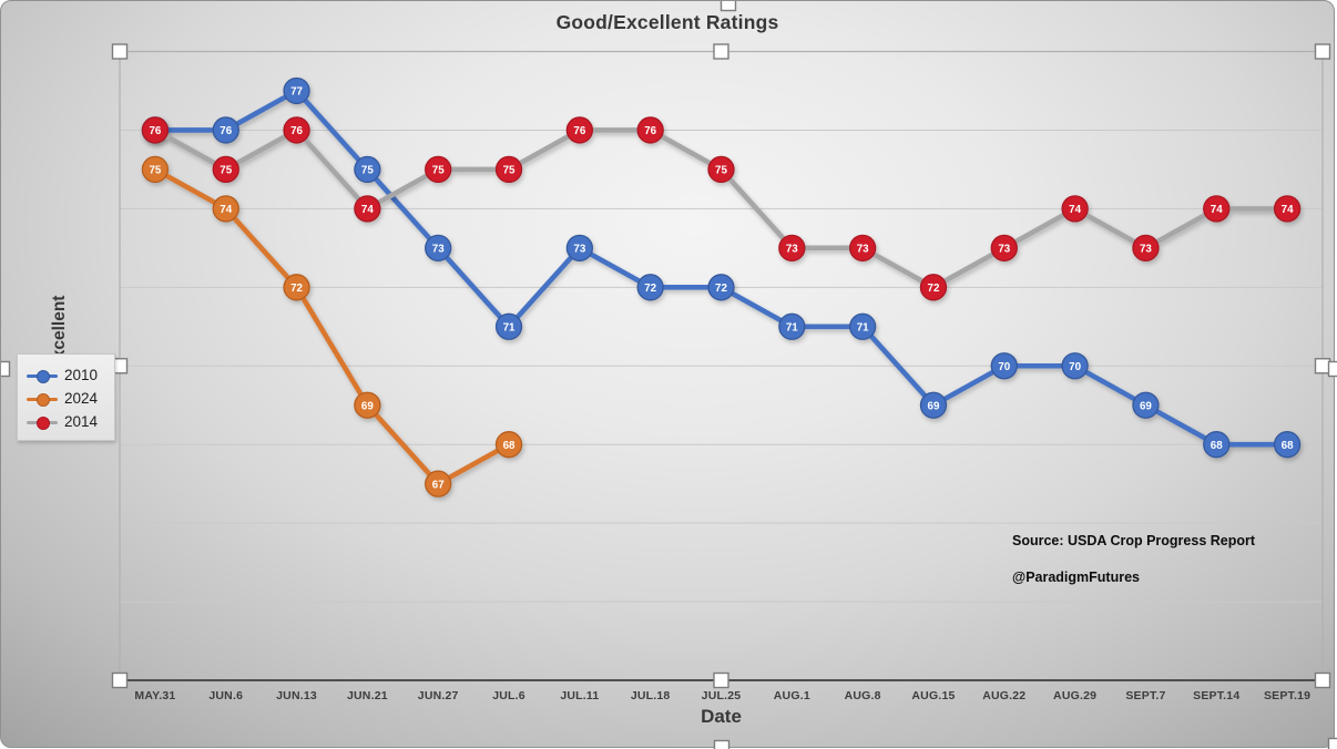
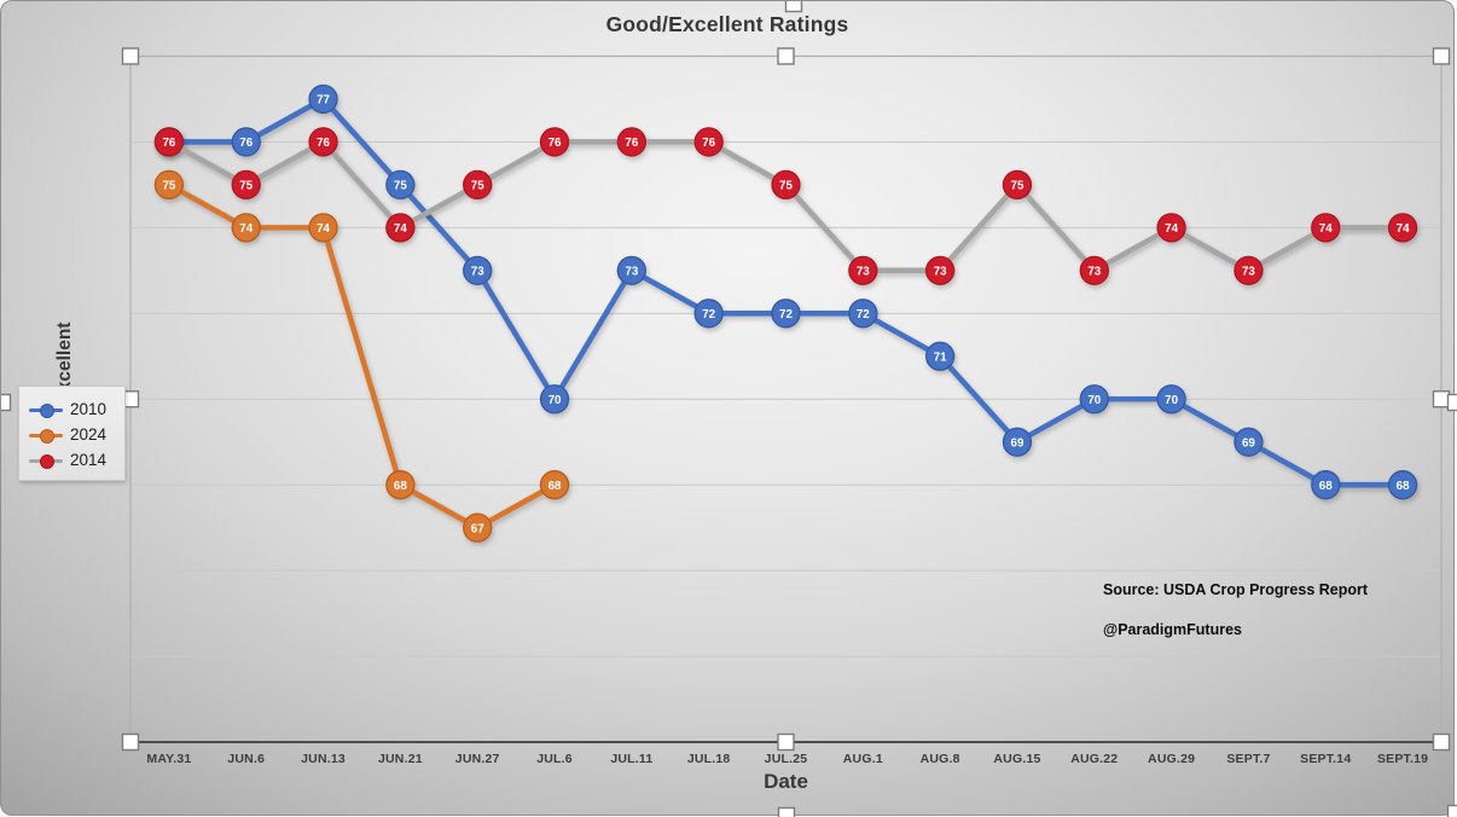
2024/JUN.13: 72 -> 74
2024/JUN.21: 69 -> 68
2010/JUL.6: 71 -> 70
2014/JUL.6: 75 -> 76
2010/AUG.1: 71 -> 72
2014/AUG.15: 72 -> 75
